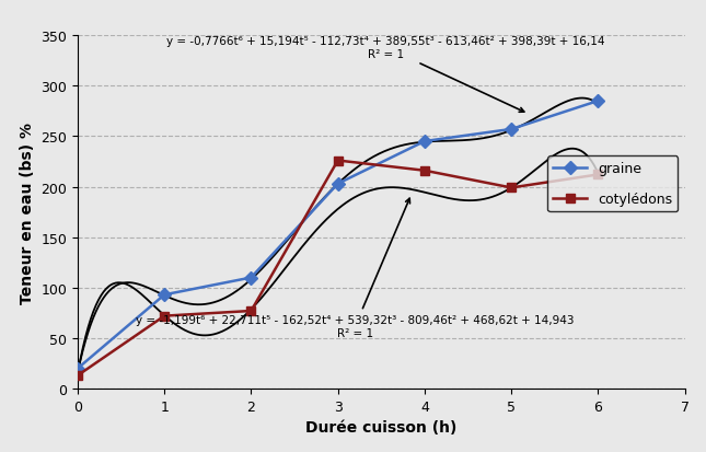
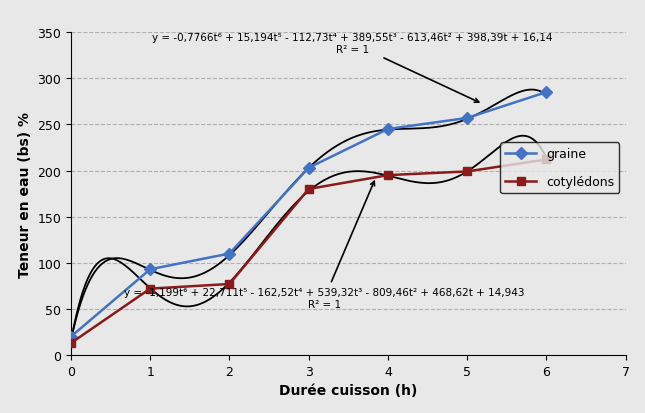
cotylédons/3: 226 -> 180
cotylédons/4: 216 -> 195
